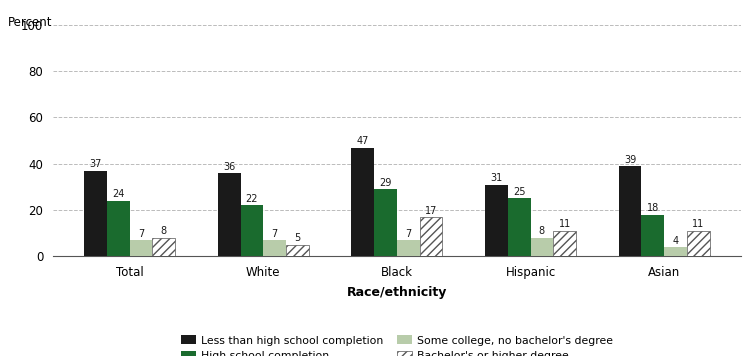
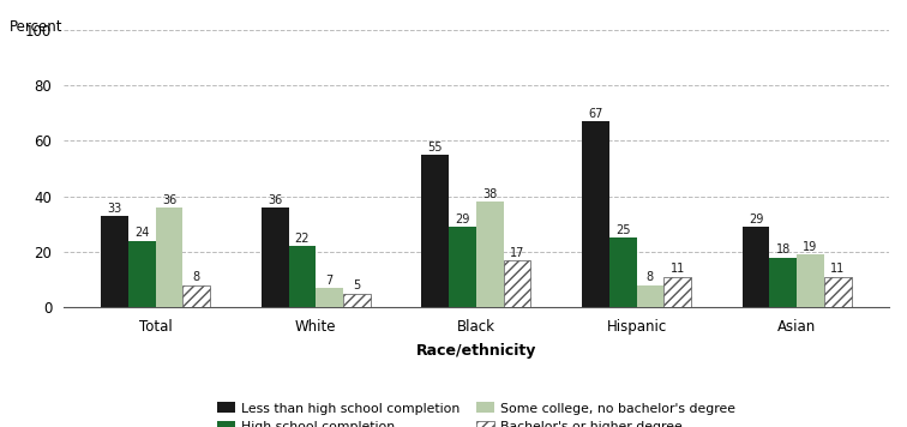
Less than high school completion/Total: 37 -> 33
Some college, no bachelor's degree/Total: 7 -> 36
Less than high school completion/Black: 47 -> 55
Some college, no bachelor's degree/Black: 7 -> 38
Less than high school completion/Hispanic: 31 -> 67
Less than high school completion/Asian: 39 -> 29
Some college, no bachelor's degree/Asian: 4 -> 19
